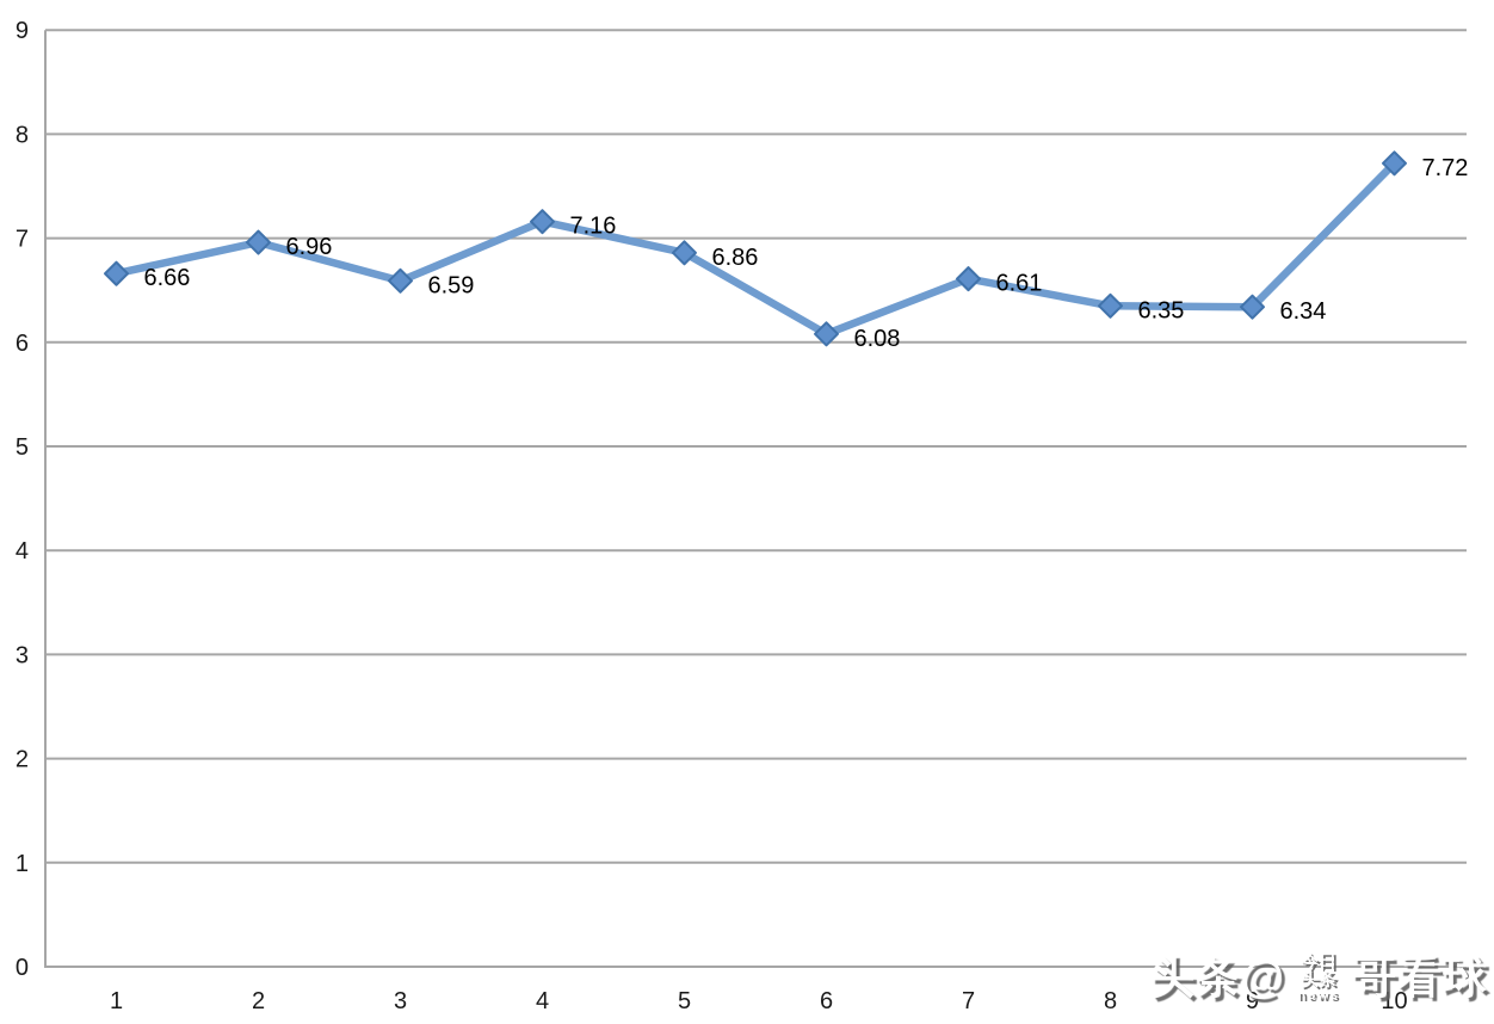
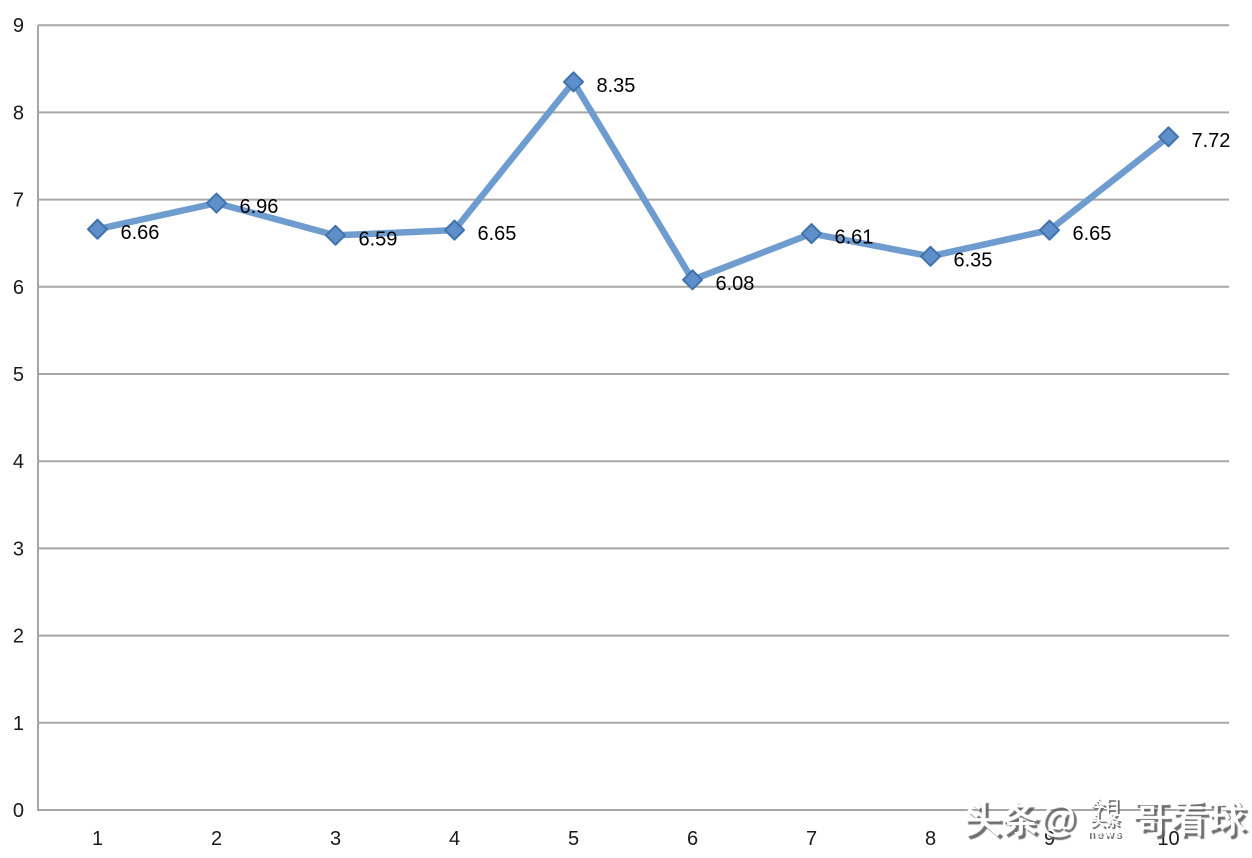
4: 7.16 -> 6.65
5: 6.86 -> 8.35
9: 6.34 -> 6.65
